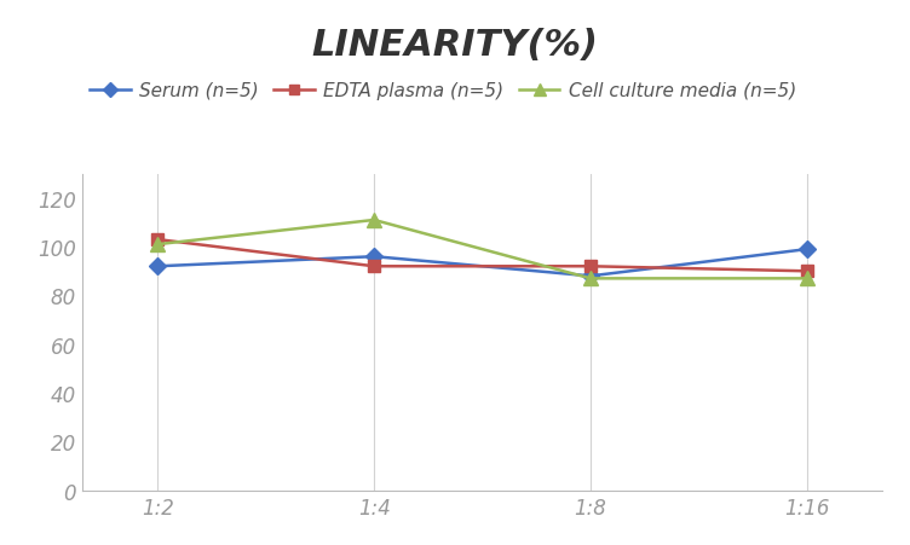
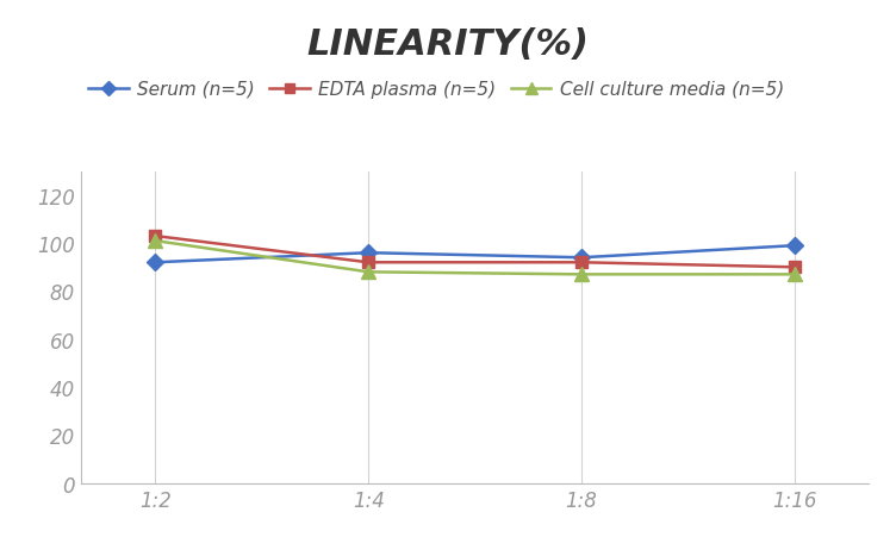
Cell culture media (n=5)/1:4: 111 -> 88
Serum (n=5)/1:8: 88 -> 94
